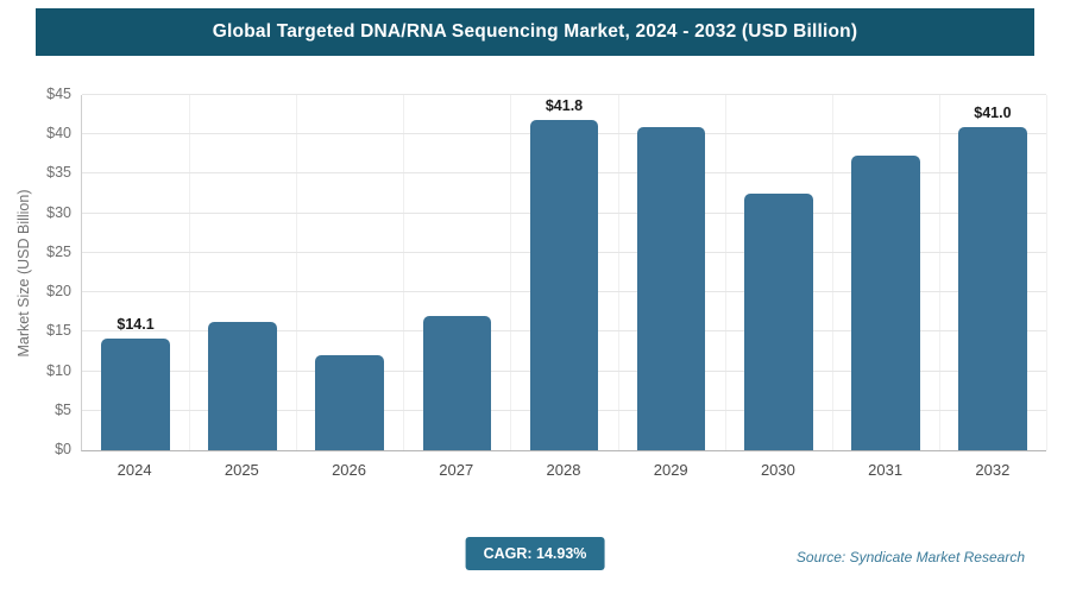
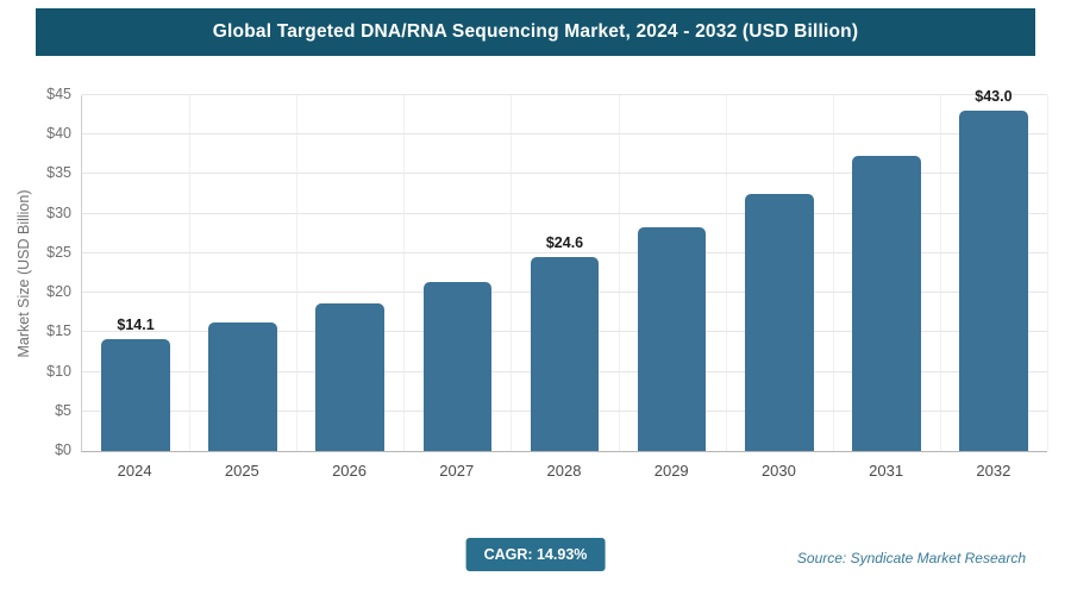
2026: $12 -> $19
2027: $17 -> $21
2028: $41.8 -> $24.6
2029: $41 -> $28
2032: $41.0 -> $43.0
